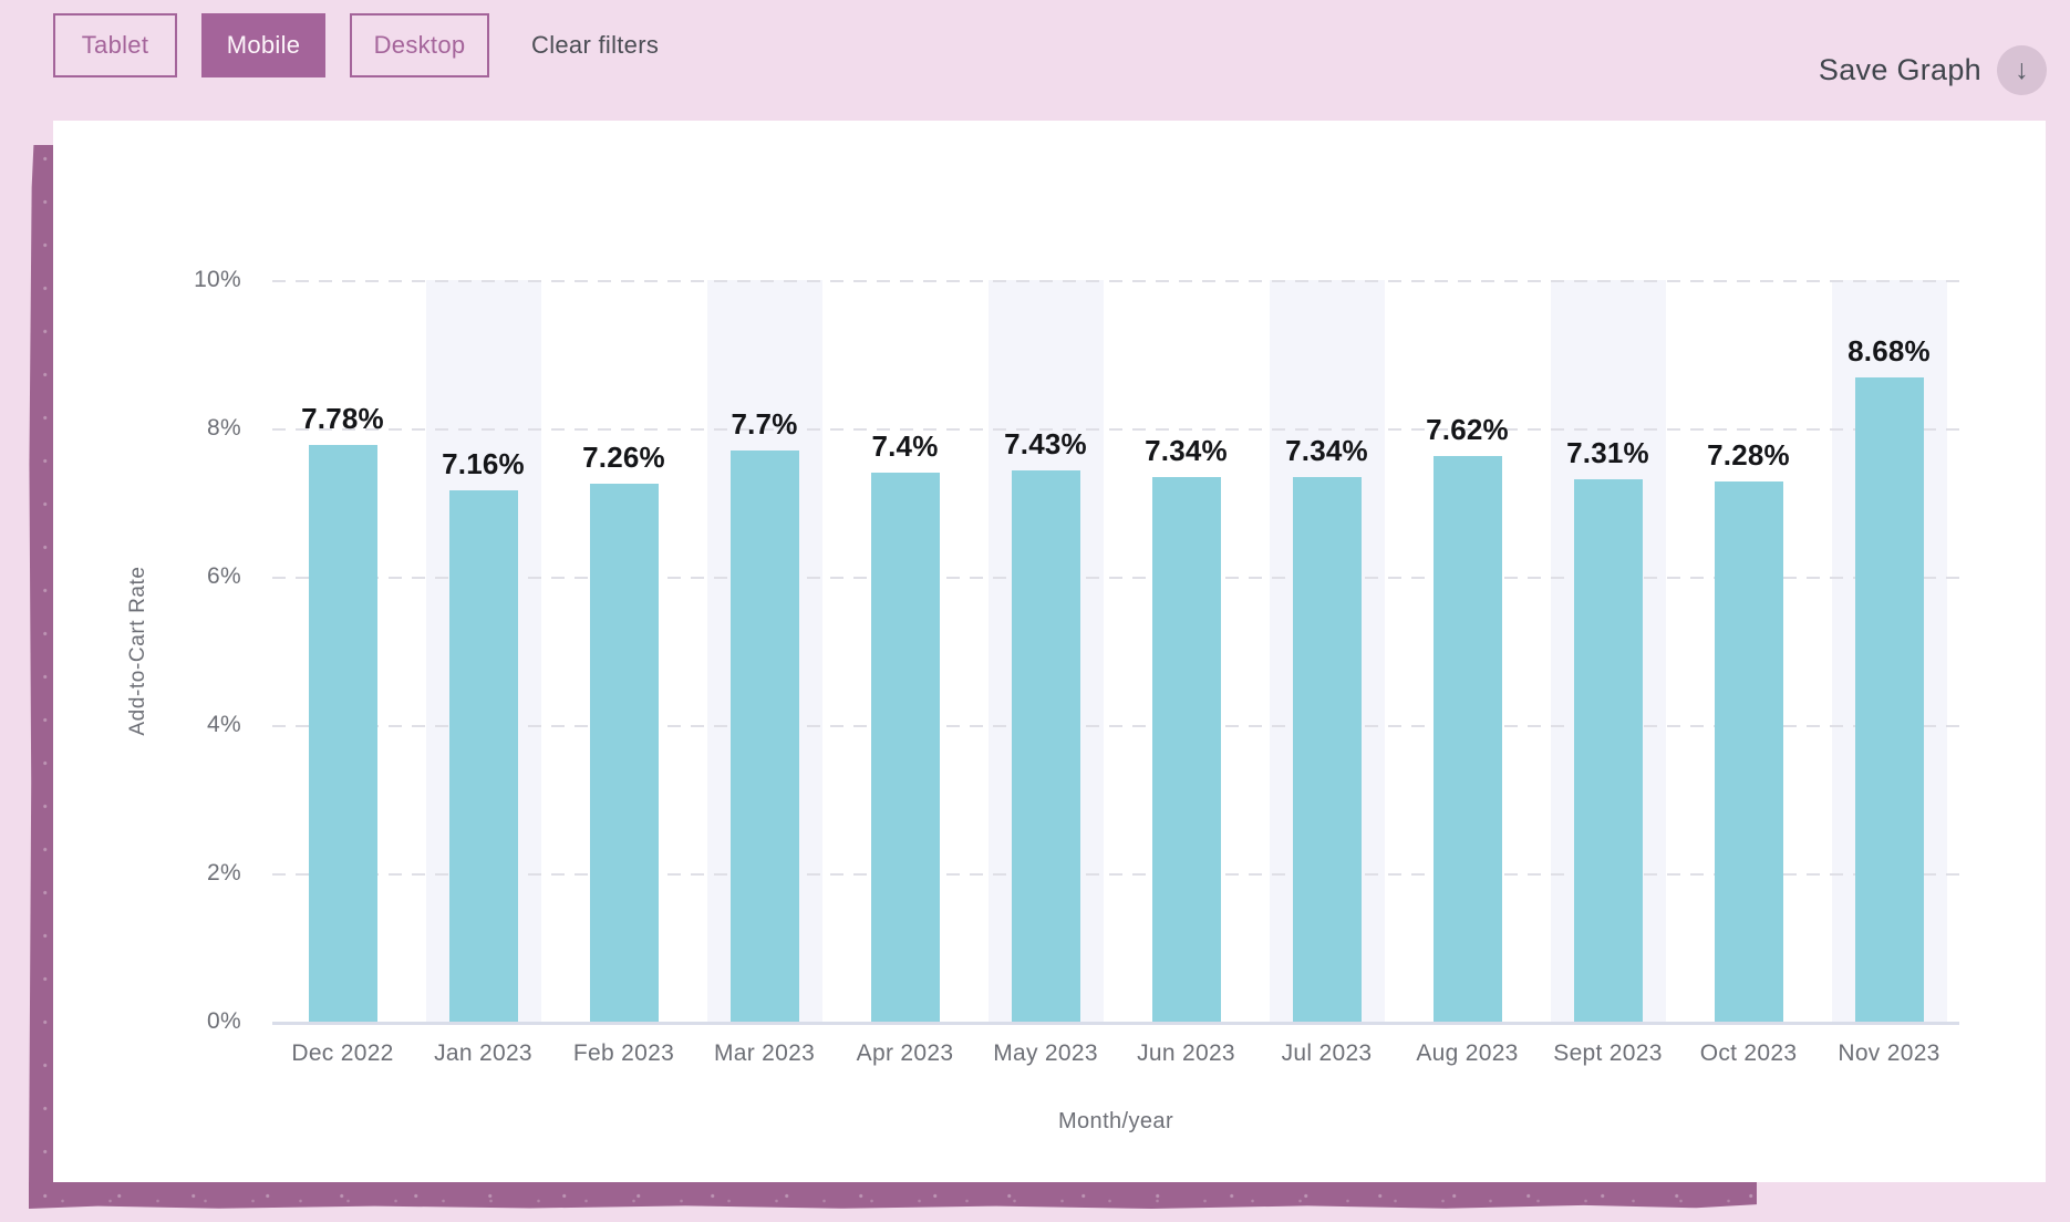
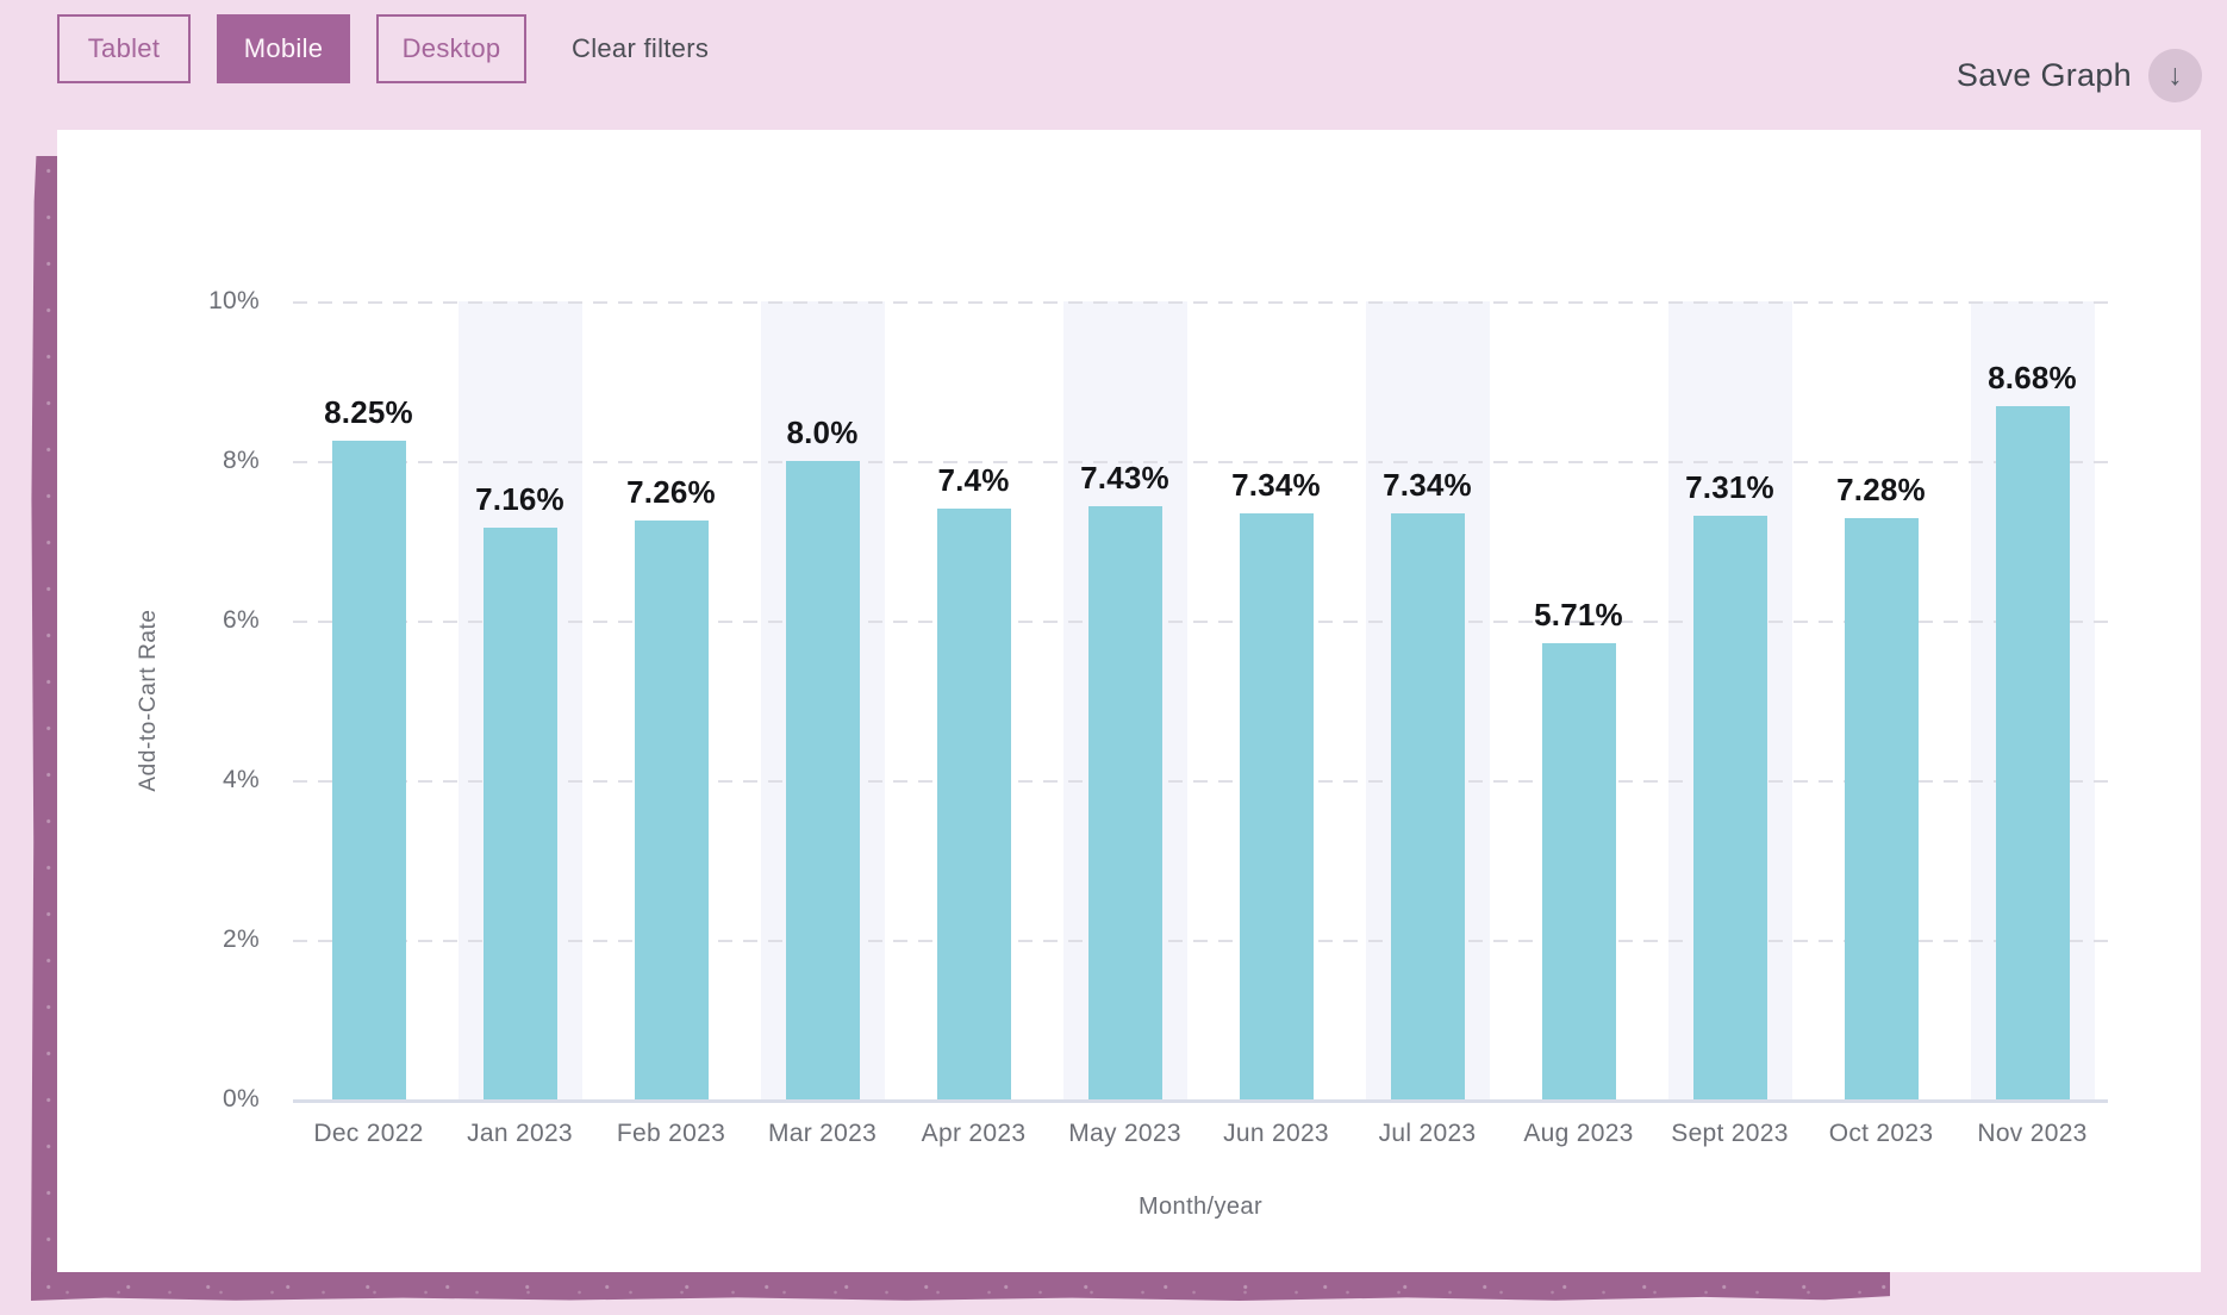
Dec 2022: 7.78% -> 8.25%
Mar 2023: 7.7% -> 8.0%
Aug 2023: 7.62% -> 5.71%
